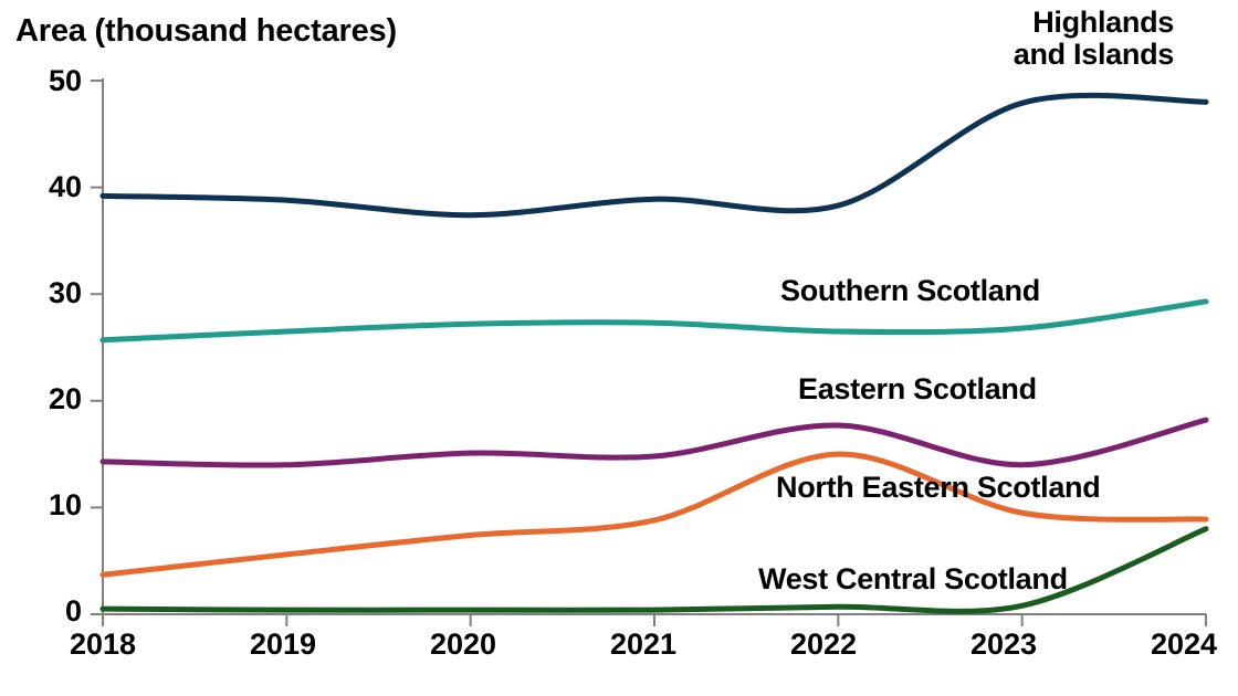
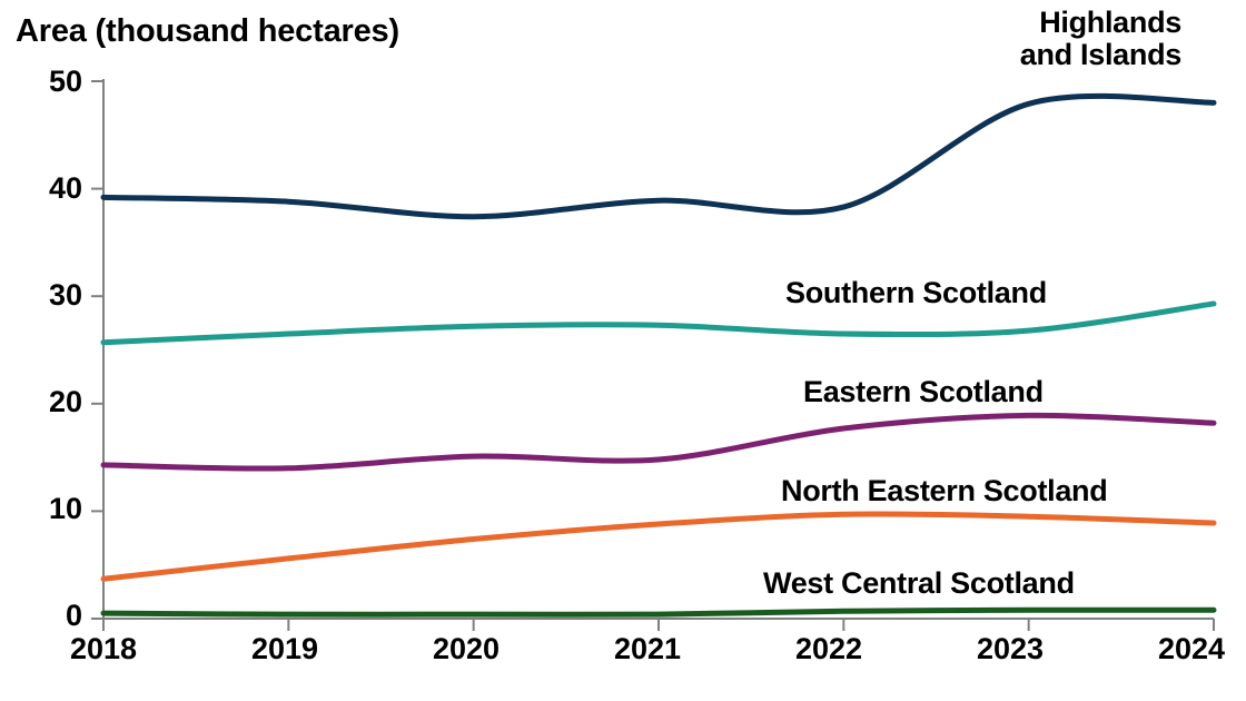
North Eastern Scotland/2022: 15 -> 10
Eastern Scotland/2023: 14 -> 19
West Central Scotland/2024: 8 -> 1
